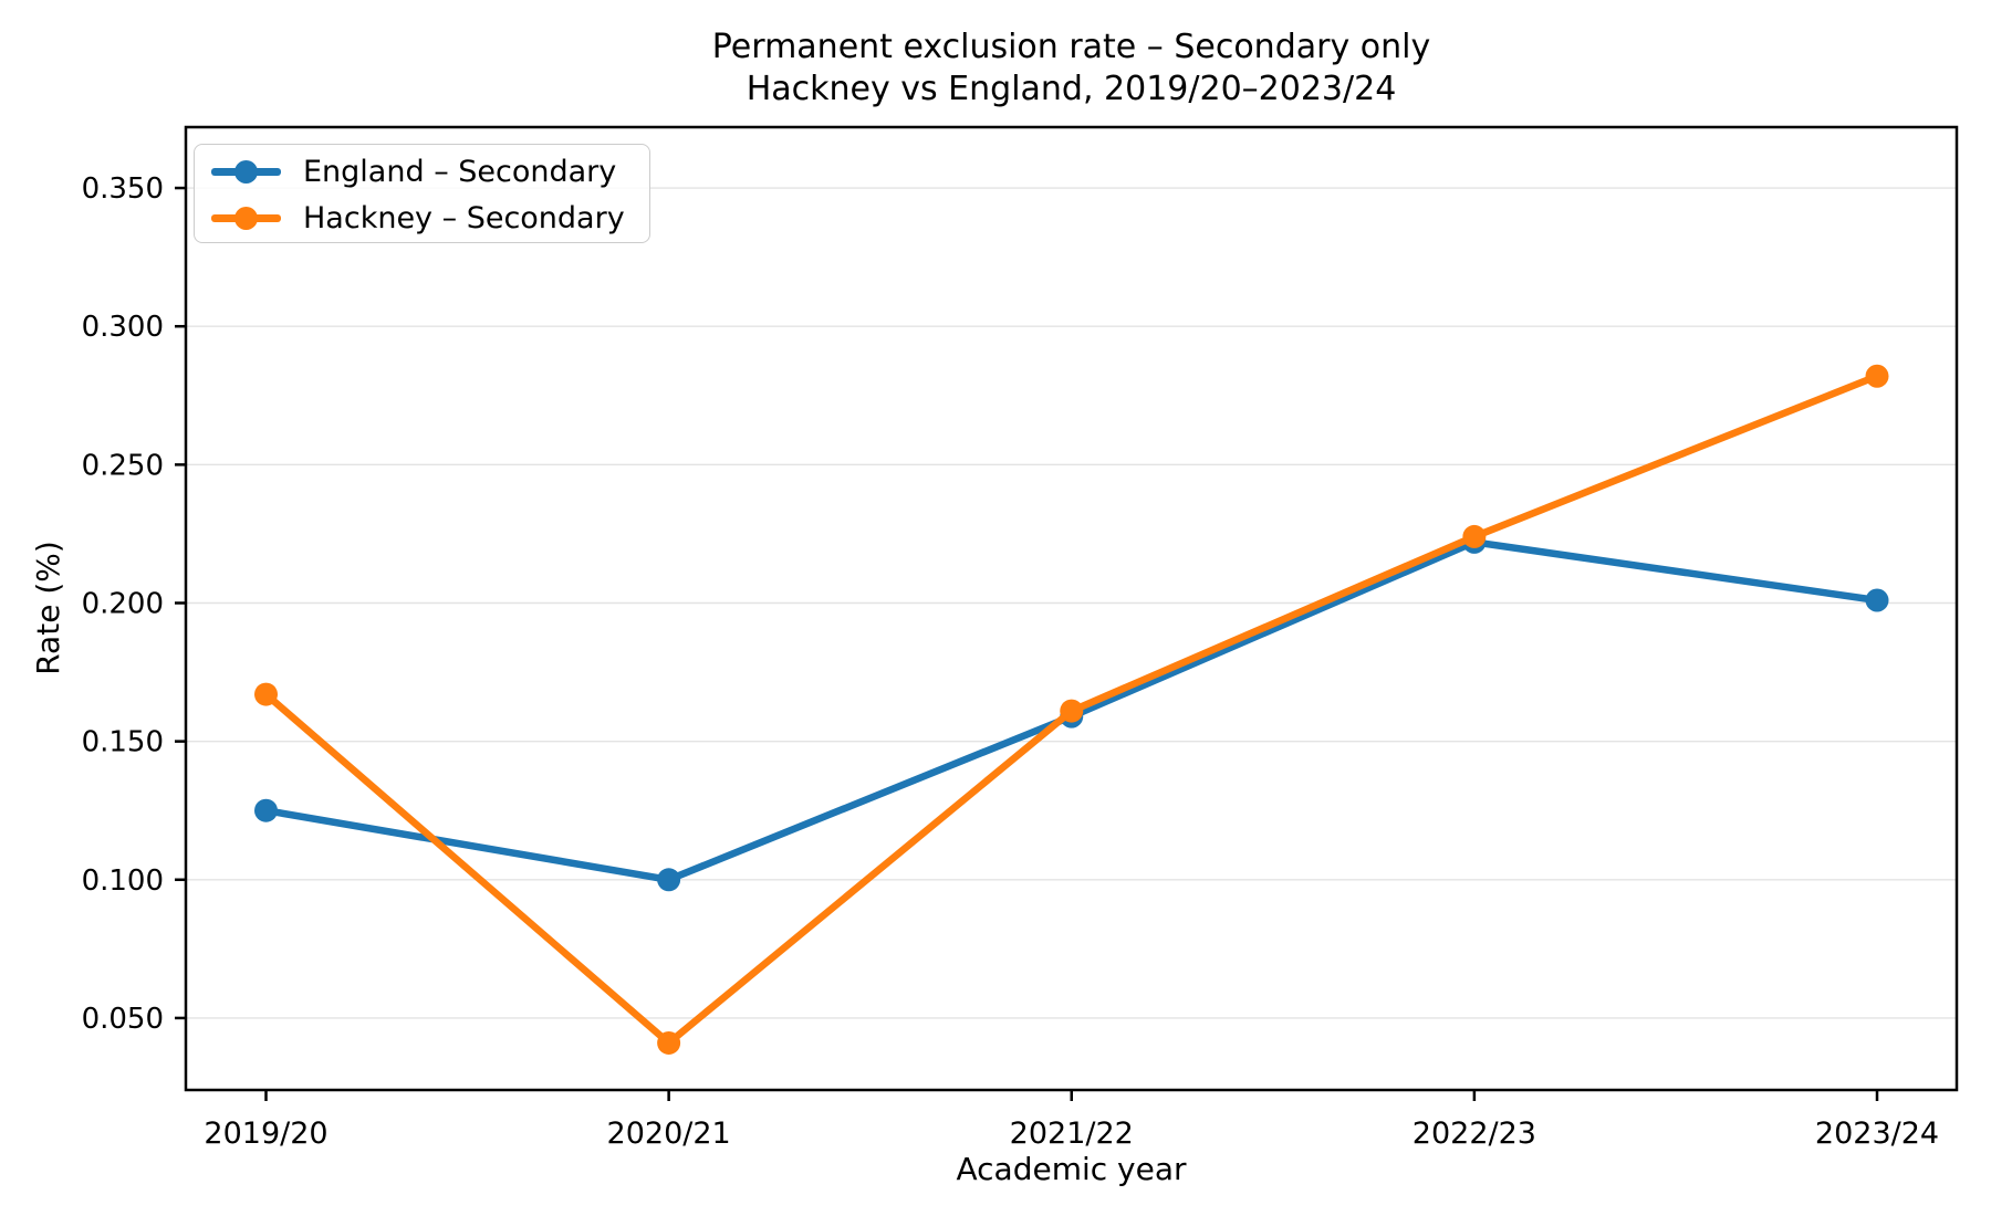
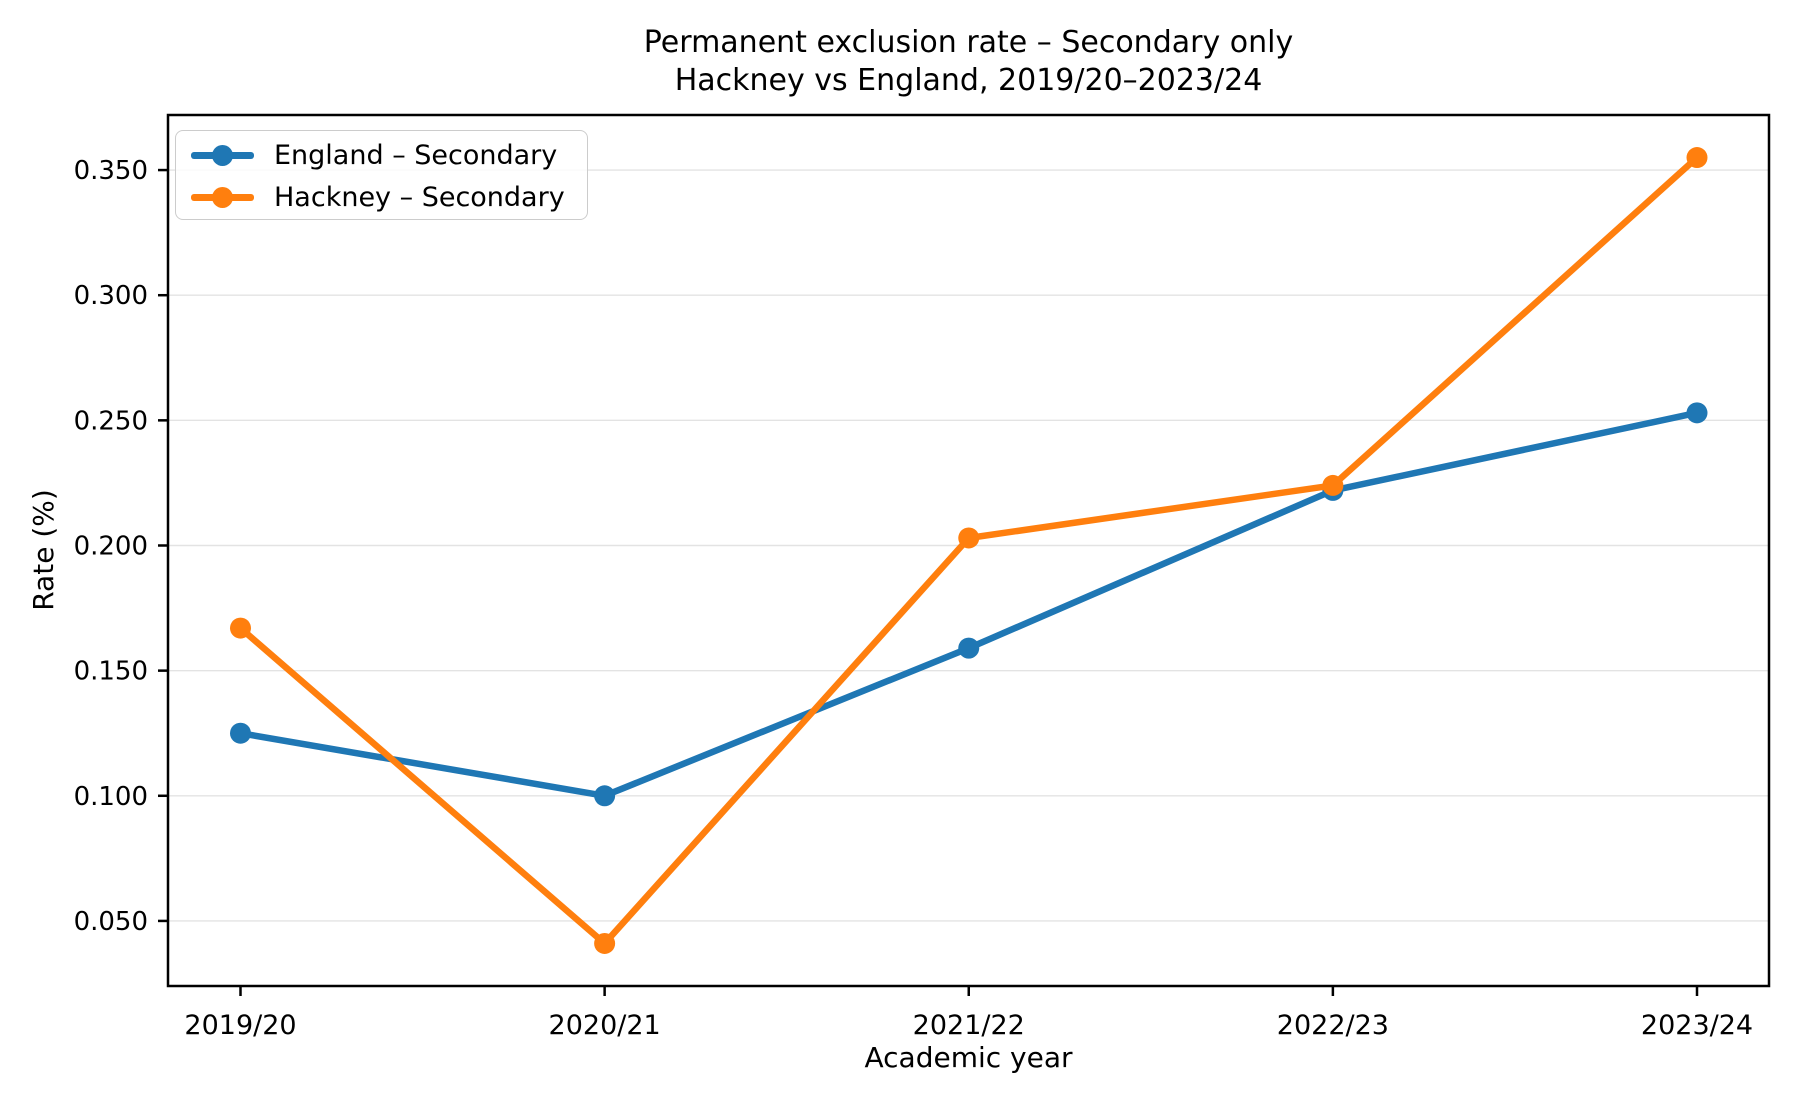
Hackney – Secondary/2021/22: 0.161 -> 0.203
England – Secondary/2023/24: 0.201 -> 0.253
Hackney – Secondary/2023/24: 0.282 -> 0.355
